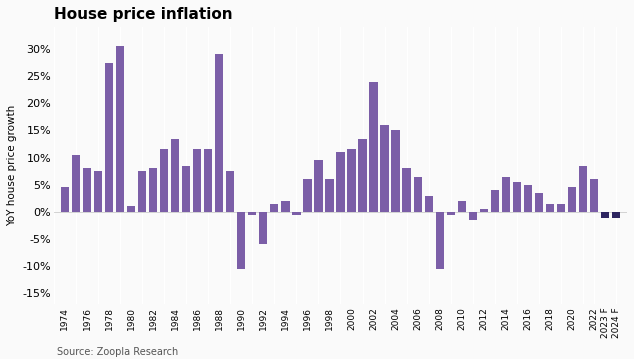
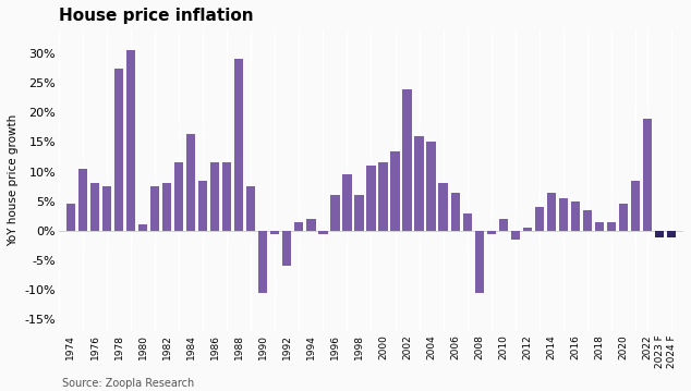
1984: 13.5% -> 16.4%
2022: 6.0% -> 19.0%
